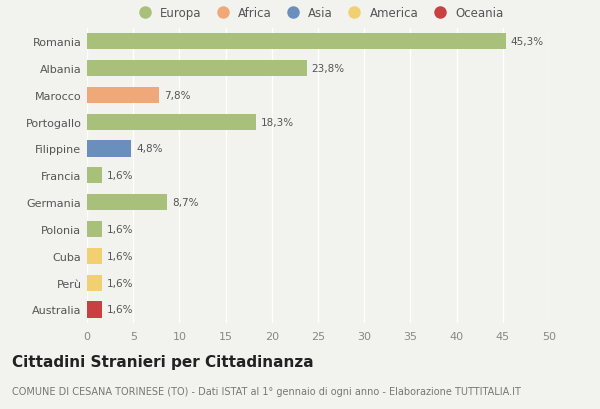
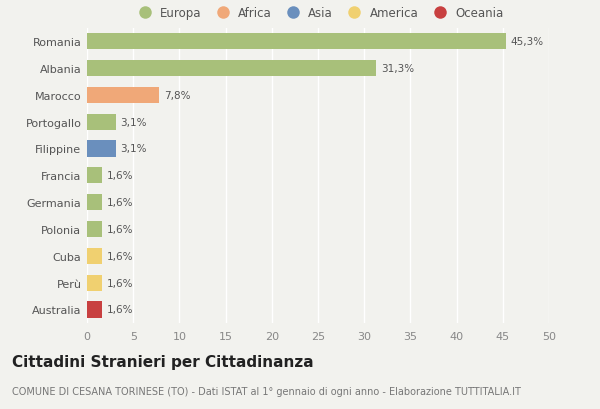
Albania: 23,8% -> 31,3%
Portogallo: 18,3% -> 3,1%
Filippine: 4,8% -> 3,1%
Germania: 8,7% -> 1,6%
